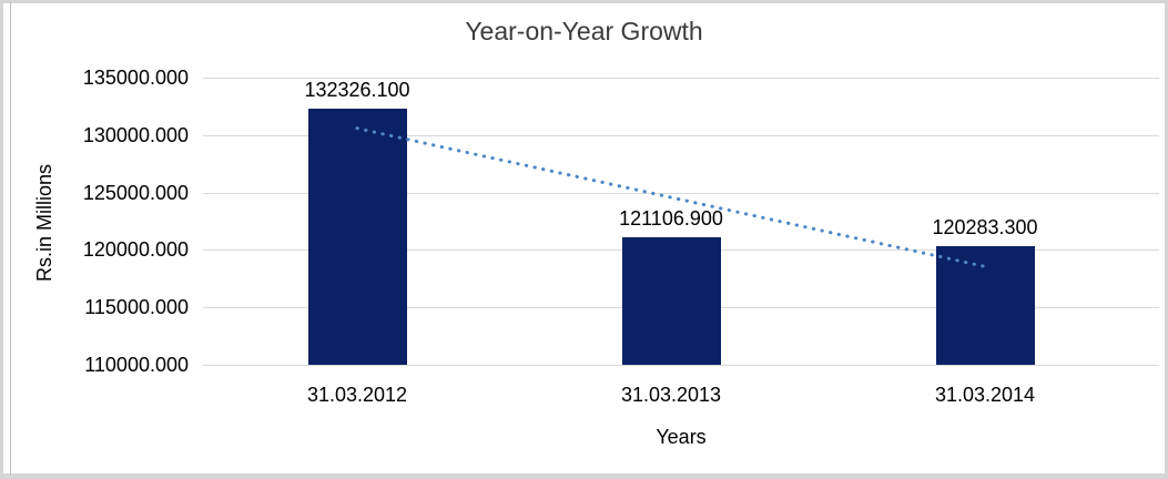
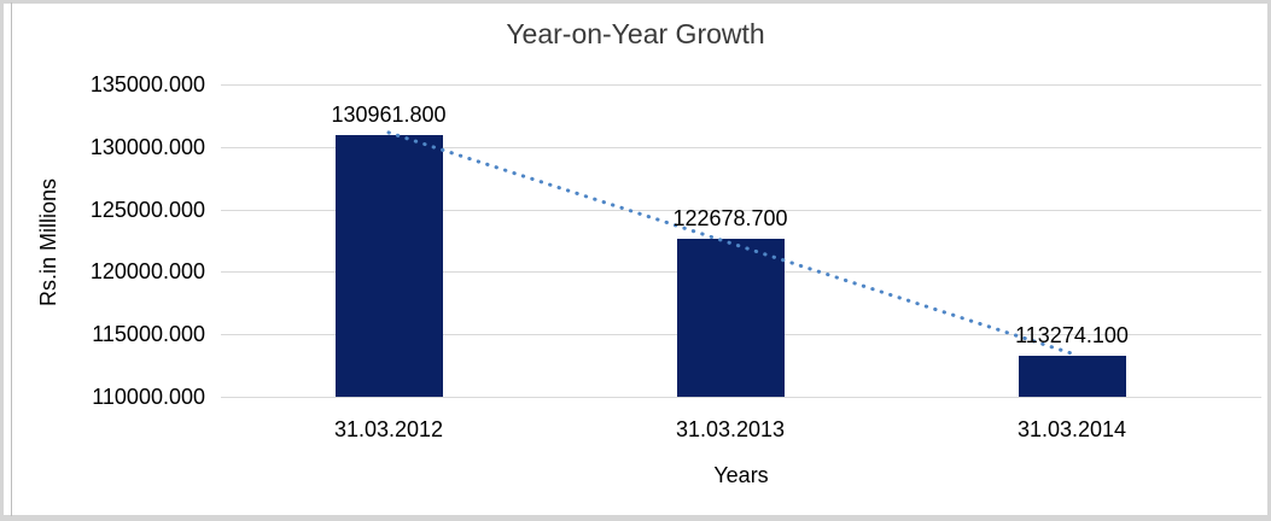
31.03.2012: 132326.100 -> 130961.800
31.03.2013: 121106.900 -> 122678.700
31.03.2014: 120283.300 -> 113274.100
